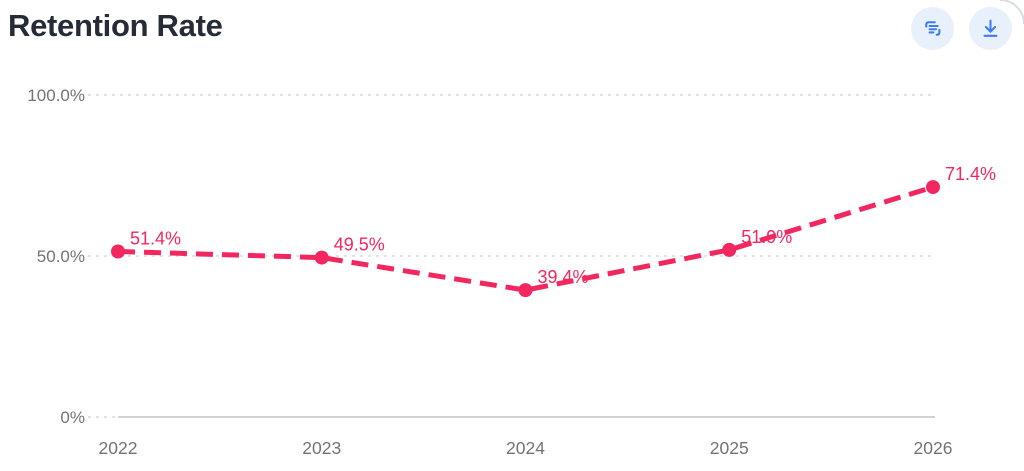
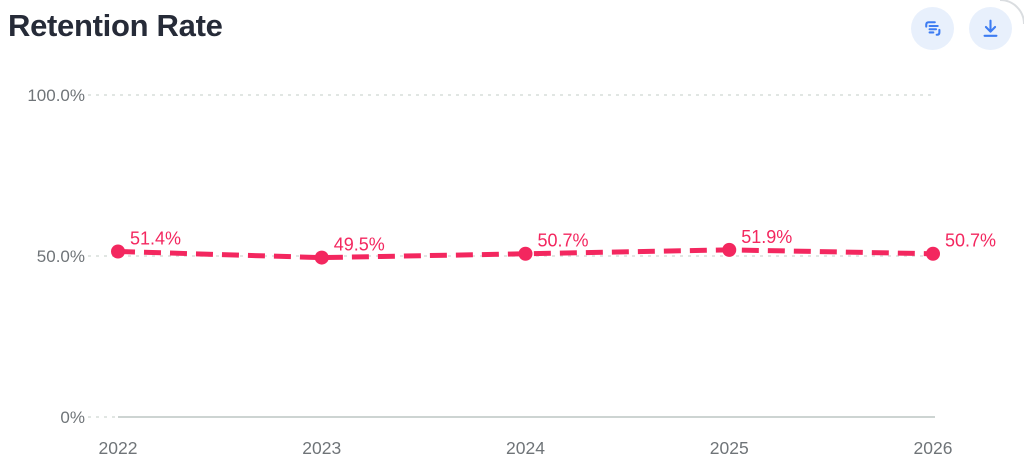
2024: 39.4% -> 50.7%
2026: 71.4% -> 50.7%
